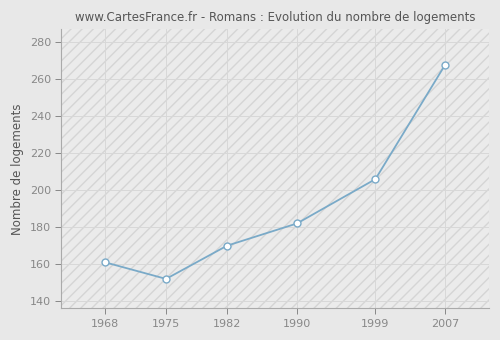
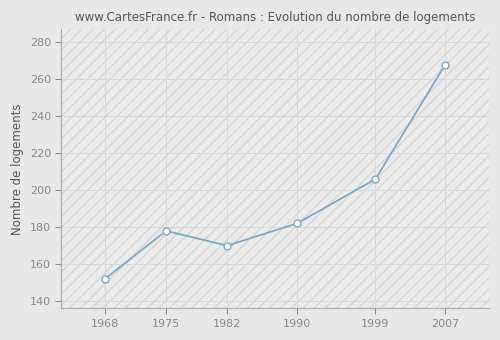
1968: 161 -> 152
1975: 152 -> 178
